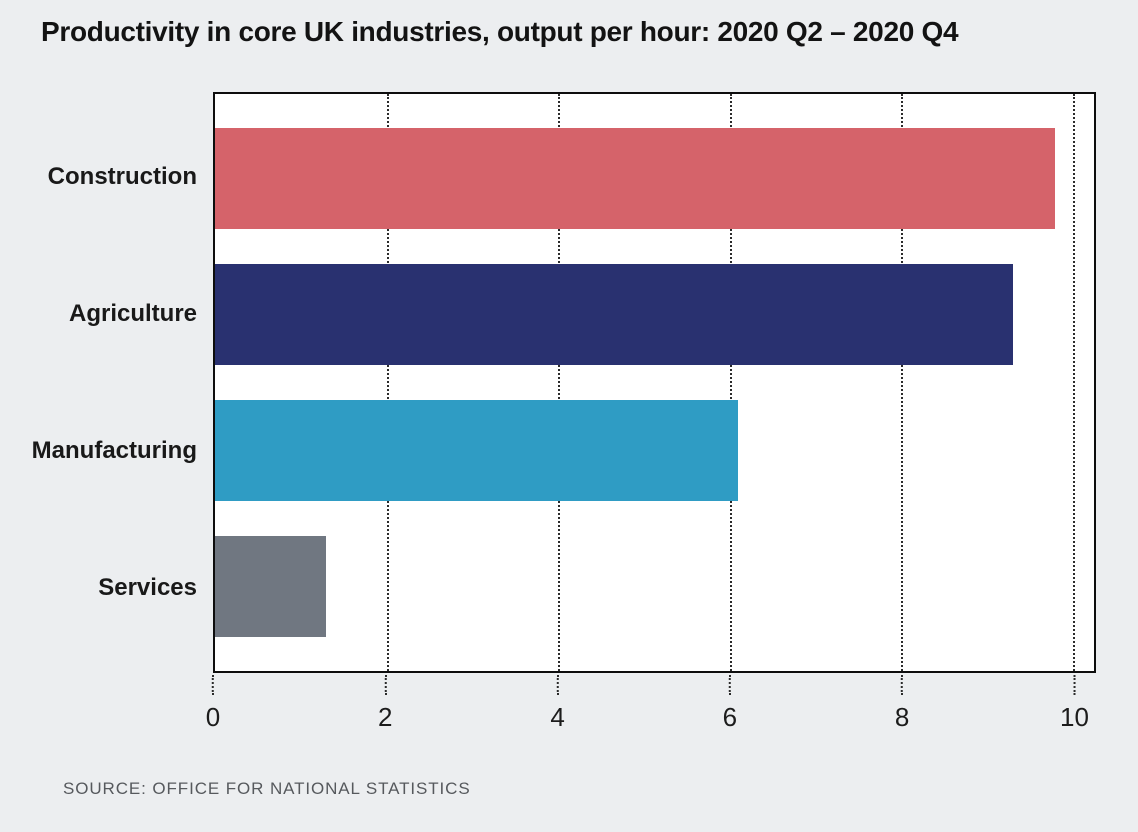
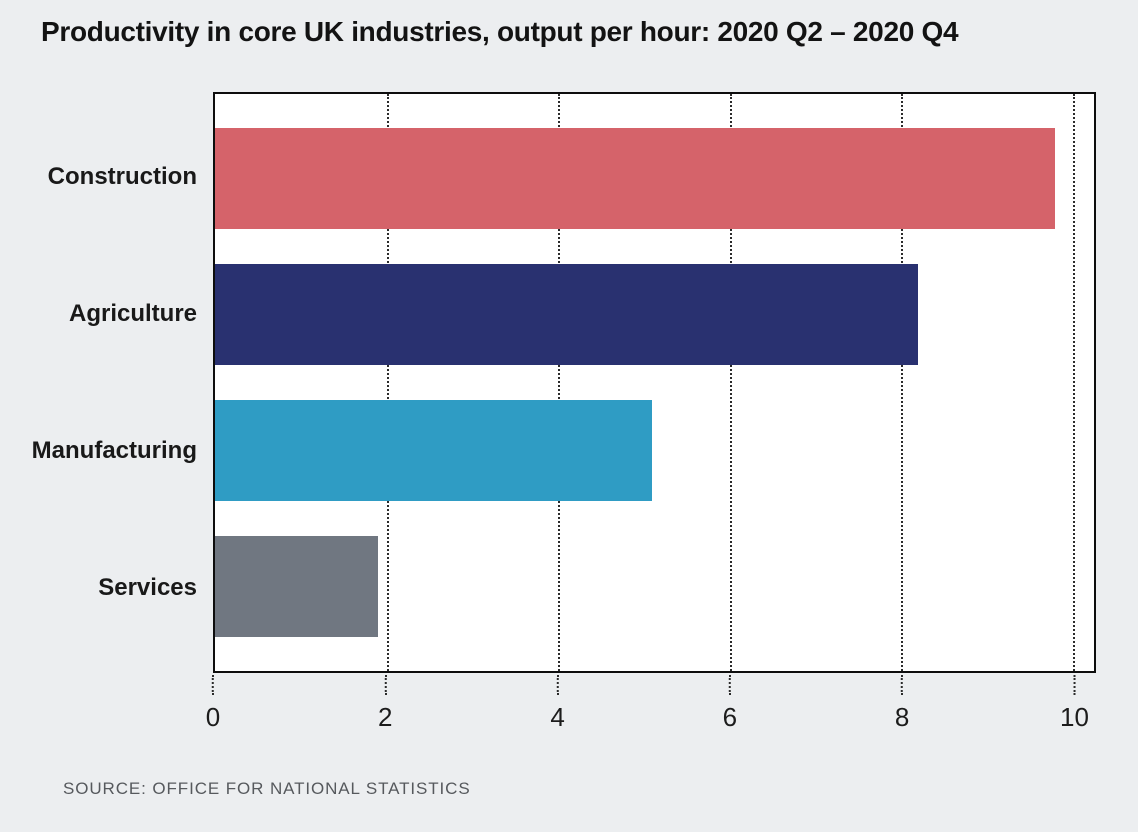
Agriculture: 9.3 -> 8.2
Manufacturing: 6.1 -> 5.1
Services: 1.3 -> 1.9
